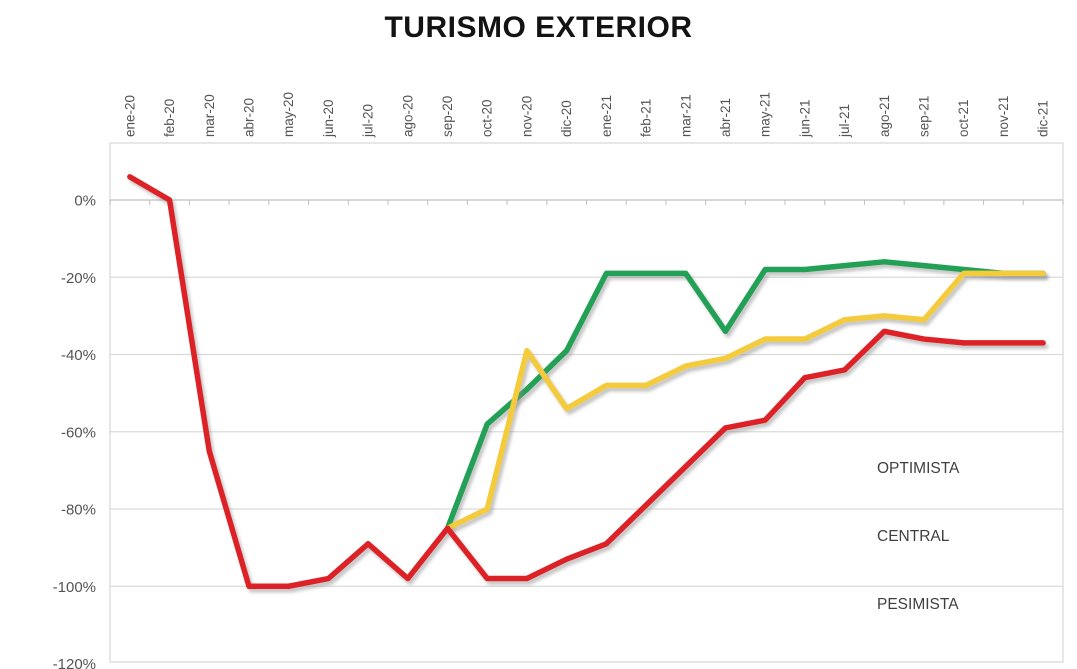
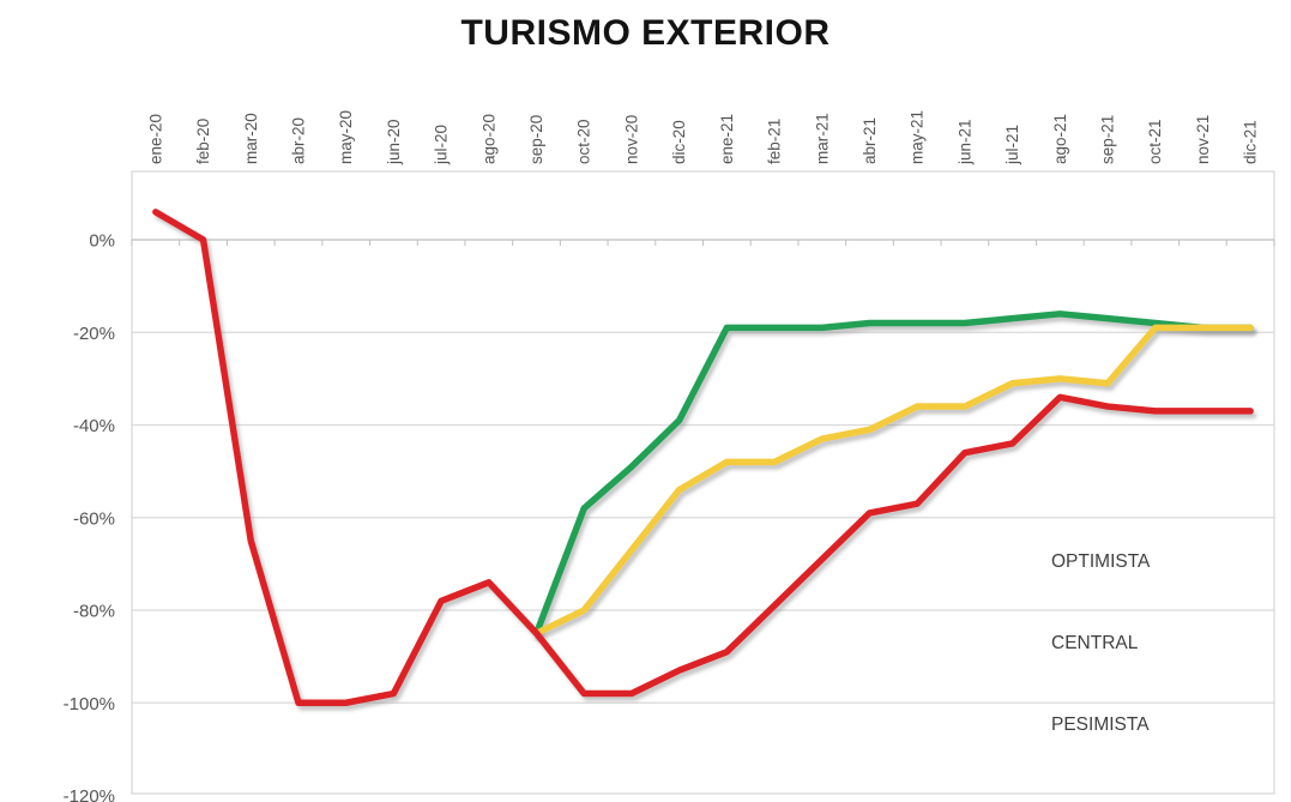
PESIMISTA/jul-20: -89% -> -78%
PESIMISTA/ago-20: -98% -> -74%
CENTRAL/nov-20: -39% -> -67%
OPTIMISTA/abr-21: -34% -> -18%
